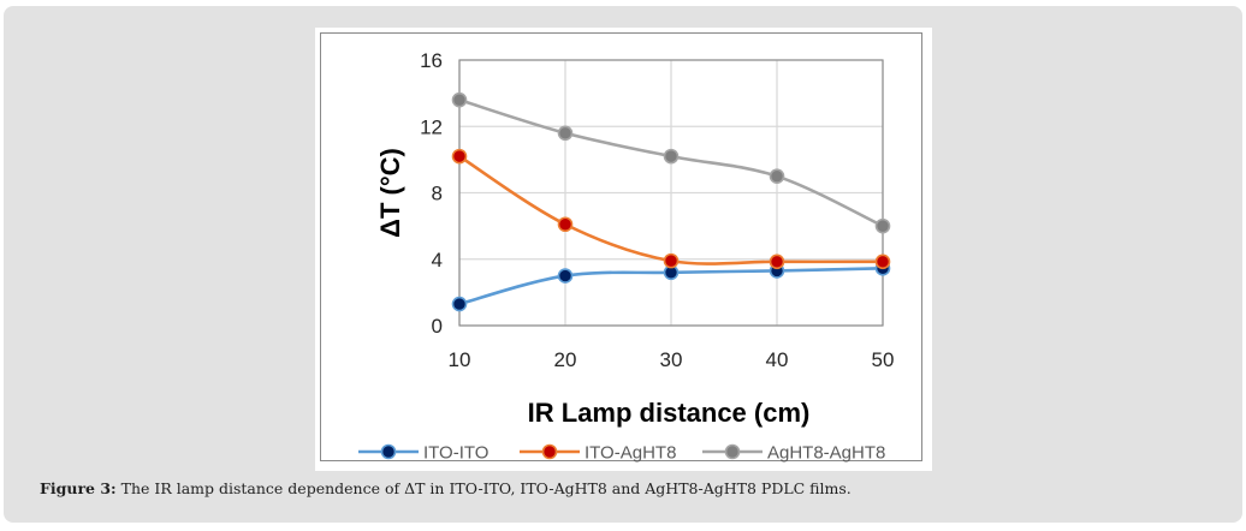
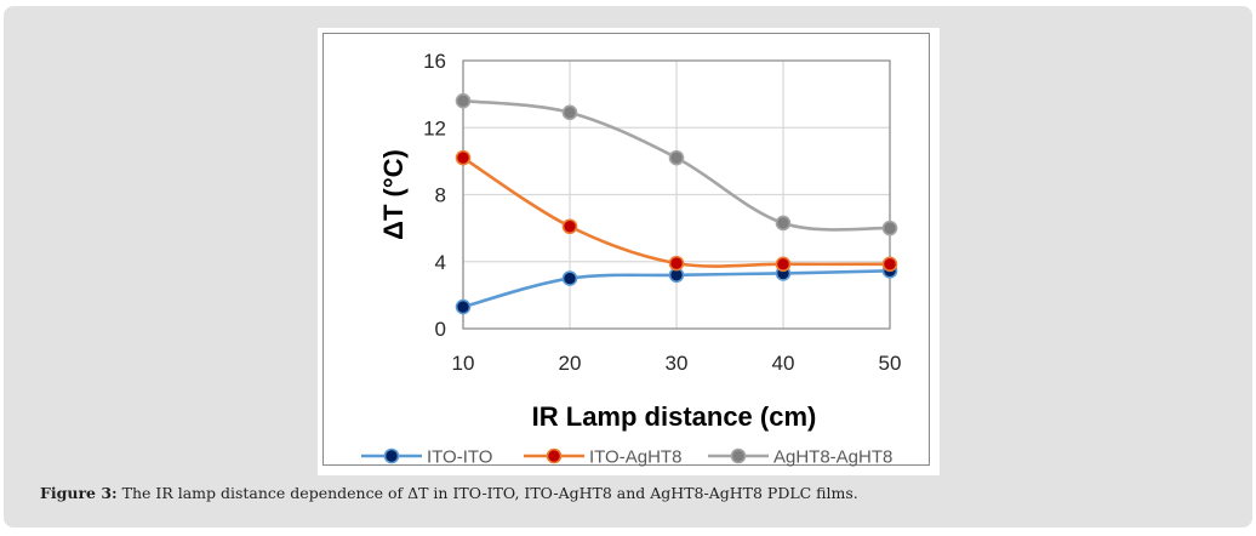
AgHT8-AgHT8/20: 11.6 -> 12.9
AgHT8-AgHT8/40: 9.0 -> 6.3
